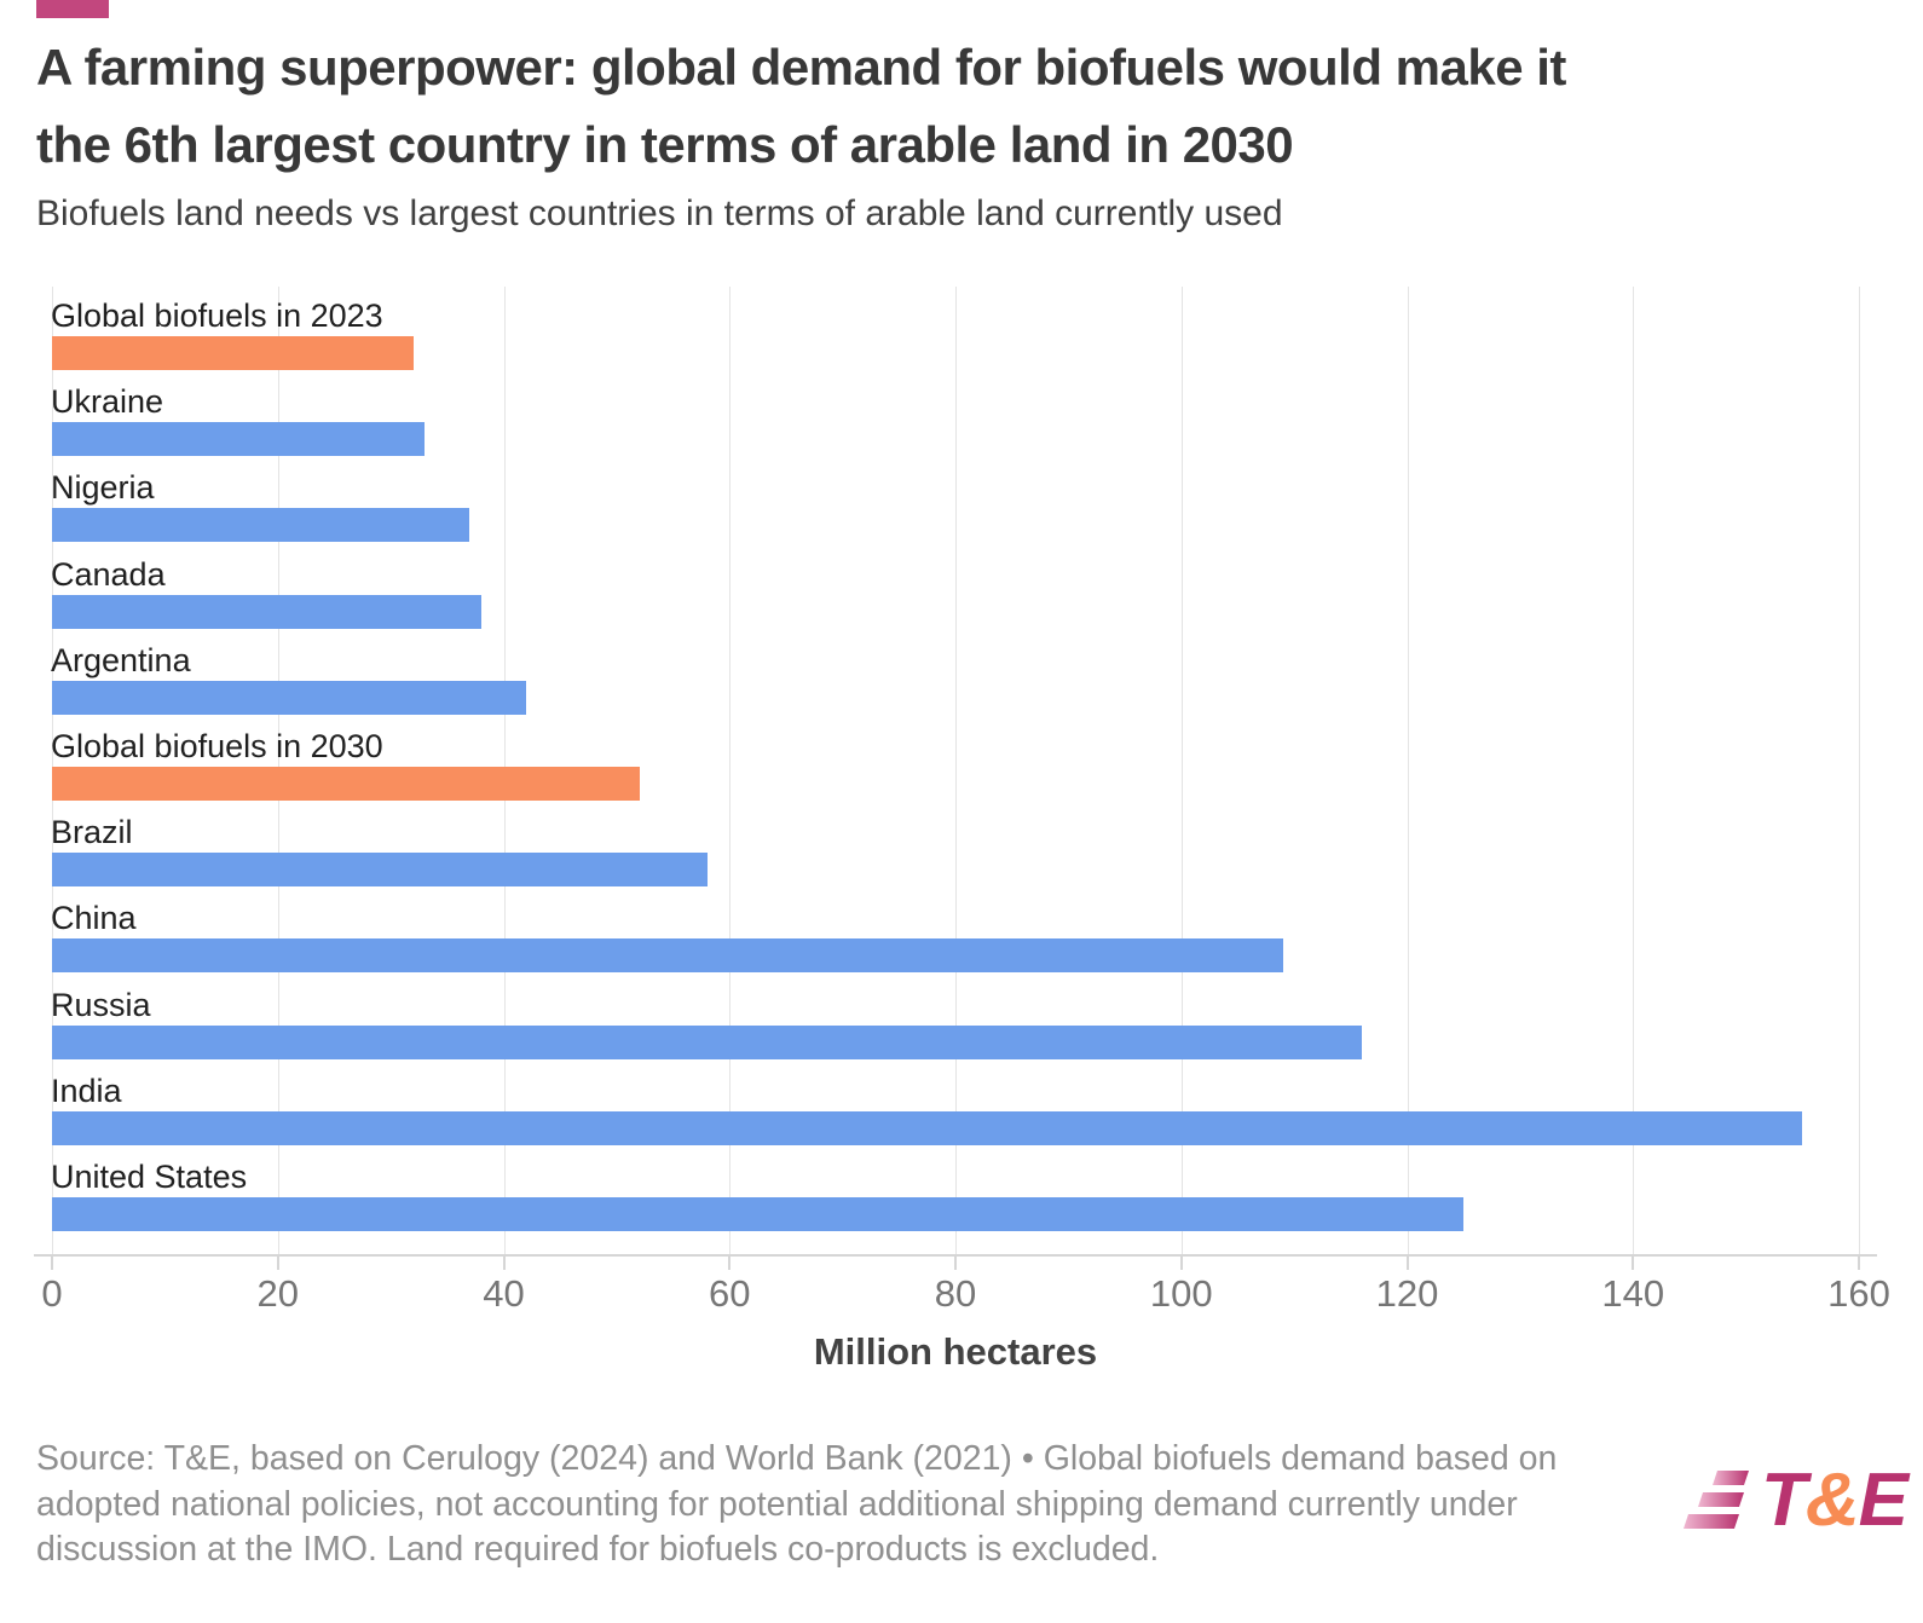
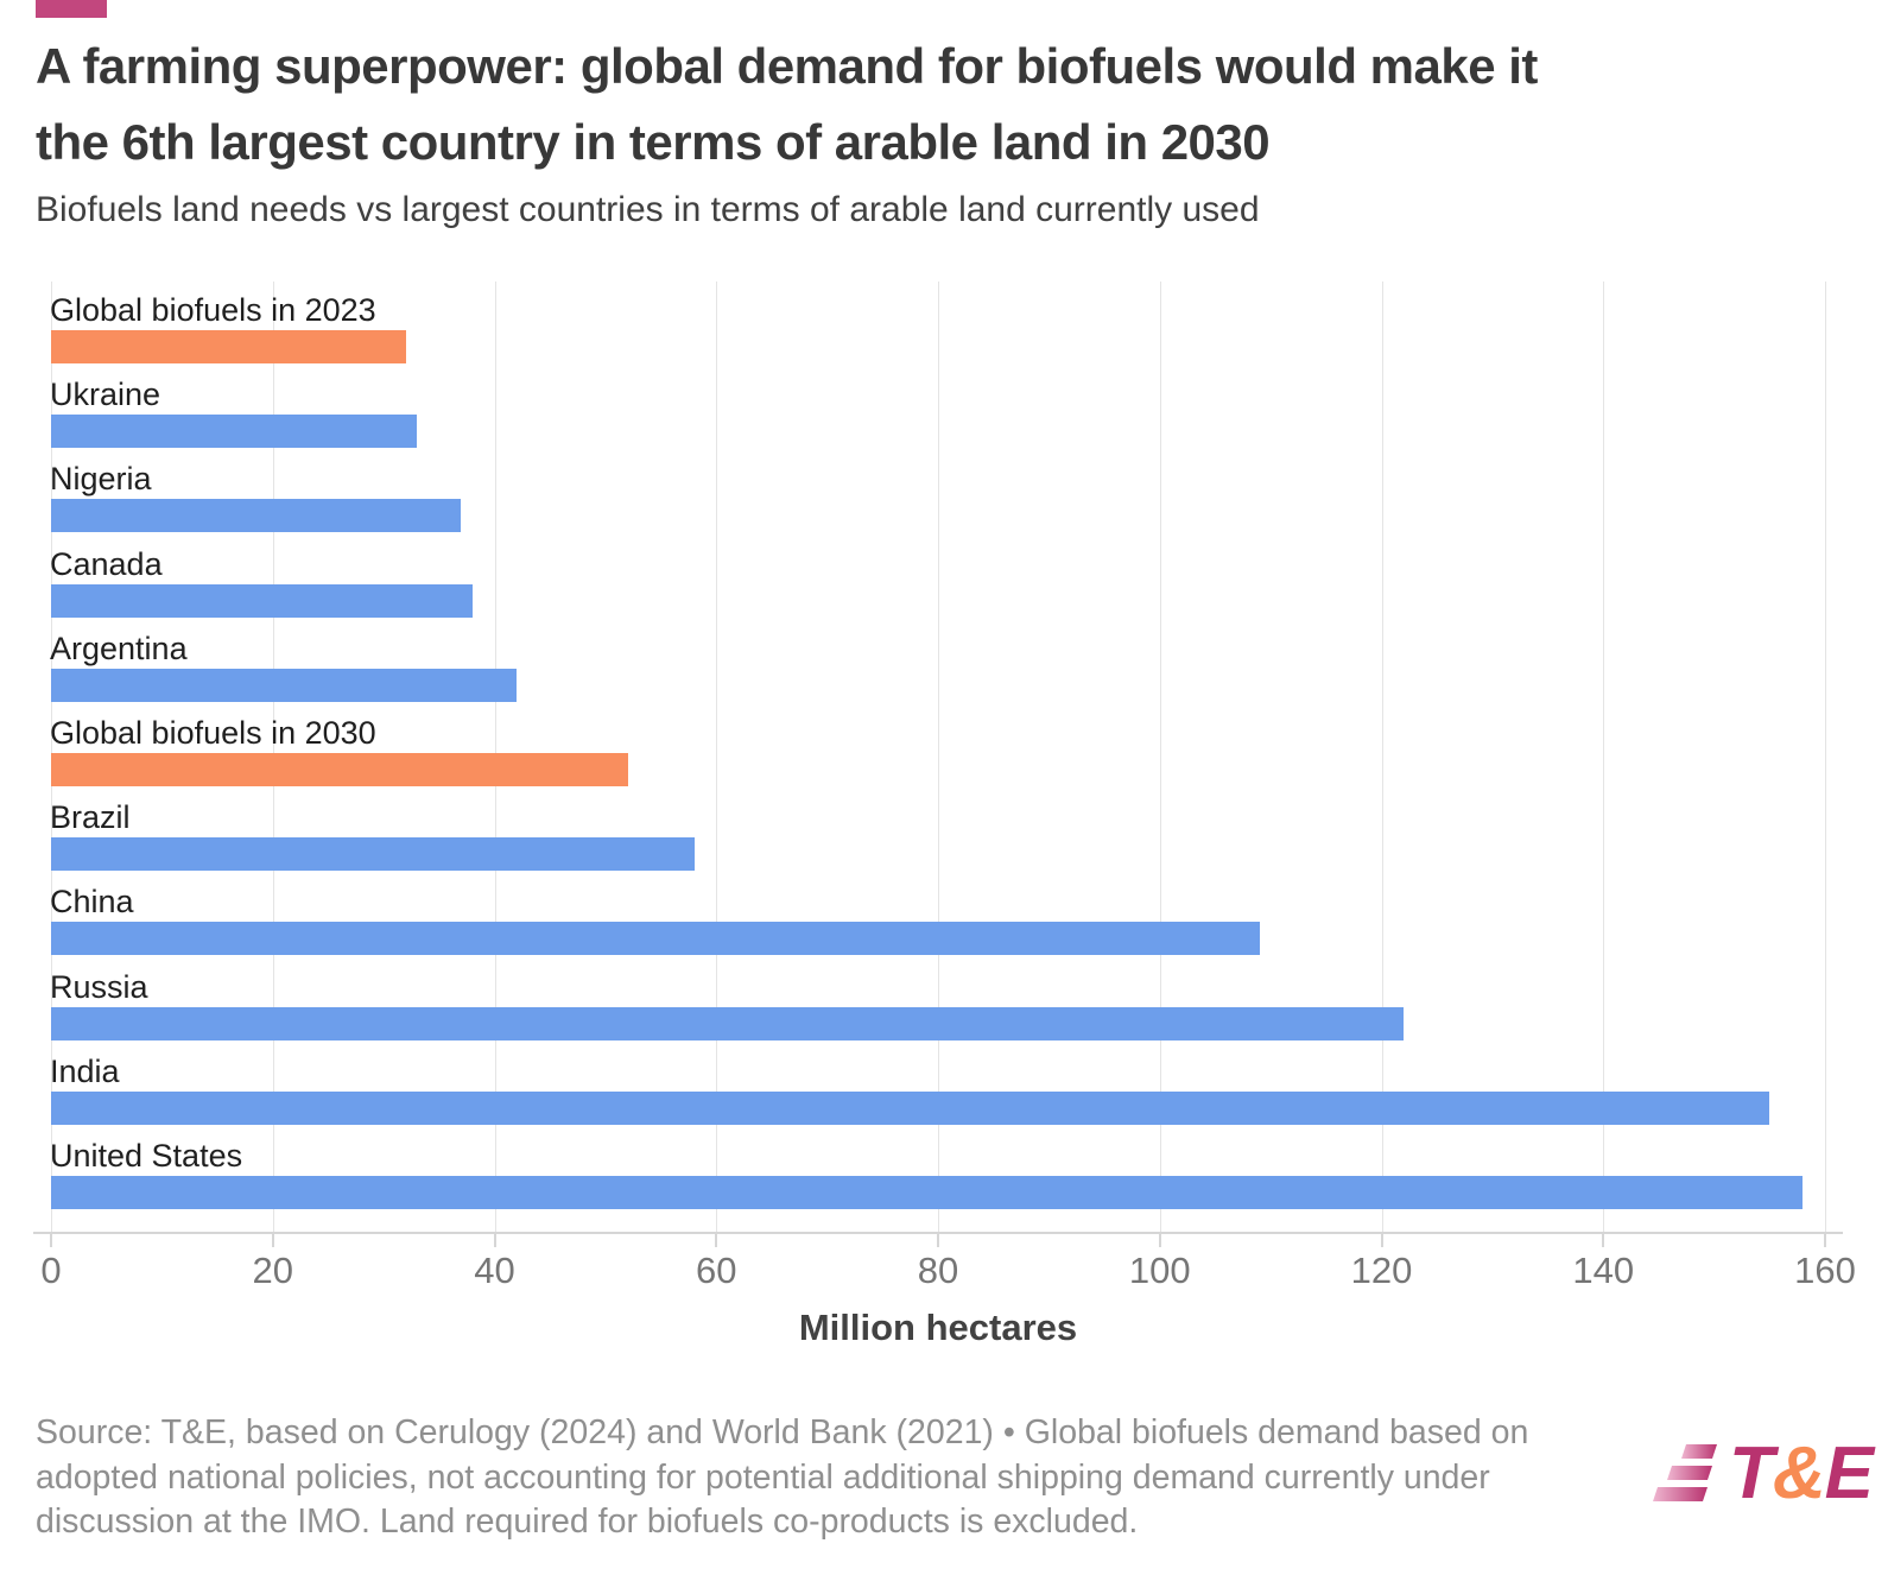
Russia: 116 -> 122
United States: 125 -> 158
